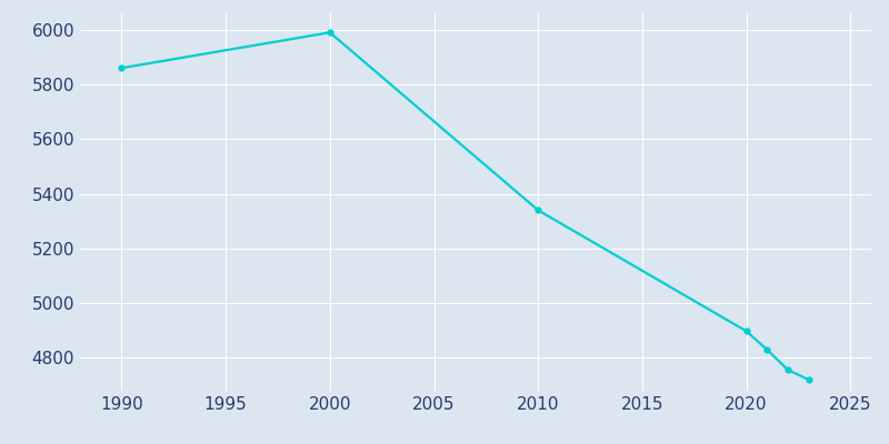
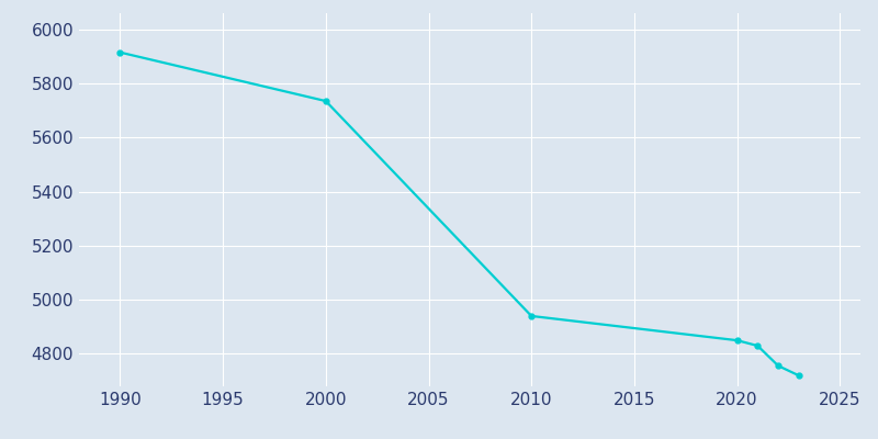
1990: 5860 -> 5915
2000: 5990 -> 5735
2010: 5340 -> 4940
2020: 4898 -> 4850
